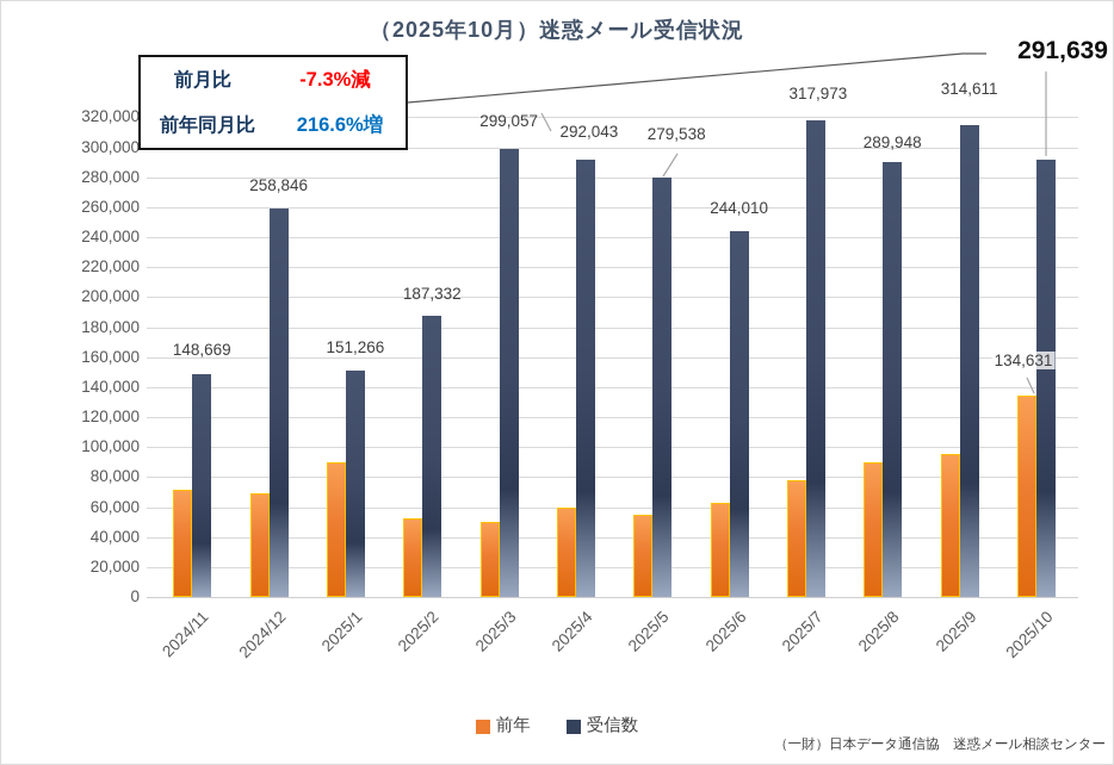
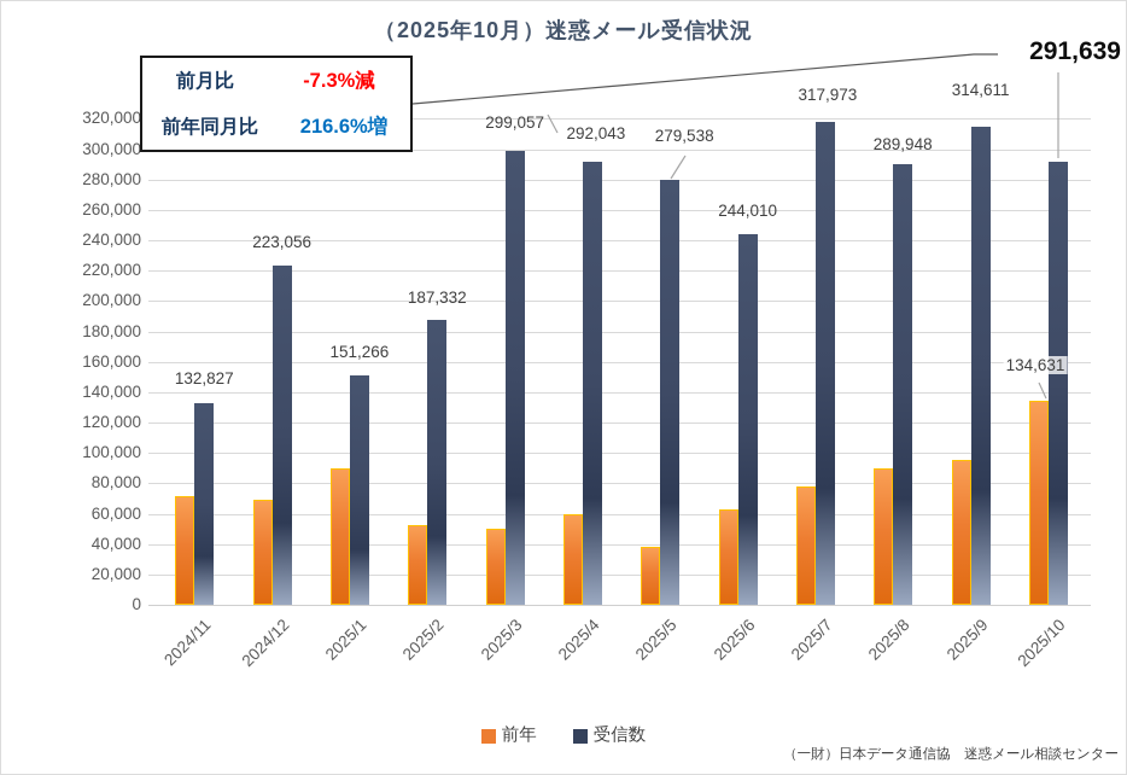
受信数/2024/11: 148,669 -> 132,827
受信数/2024/12: 258,846 -> 223,056
前年/2025/5: 55000 -> 38000
